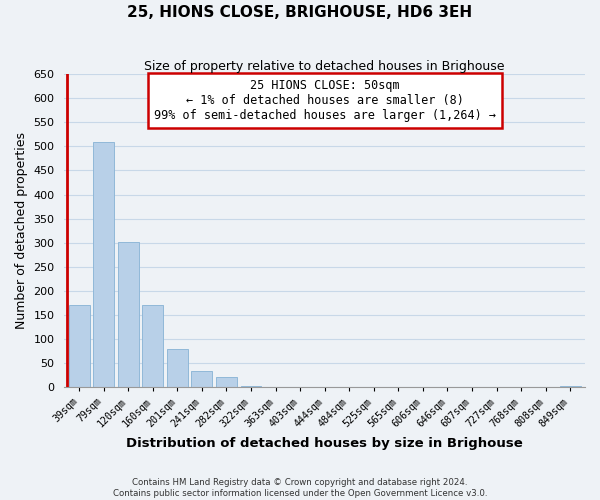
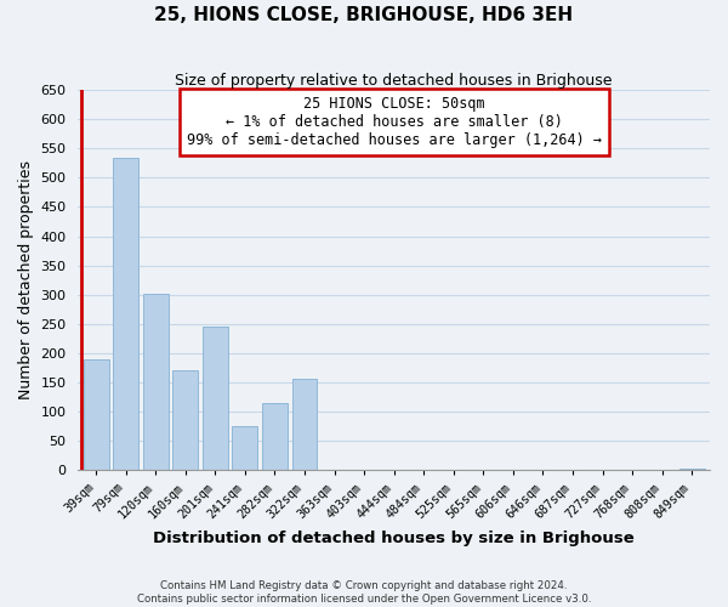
39sqm: 170 -> 190
79sqm: 510 -> 535
201sqm: 80 -> 245
241sqm: 33 -> 75
282sqm: 20 -> 115
322sqm: 2 -> 155
